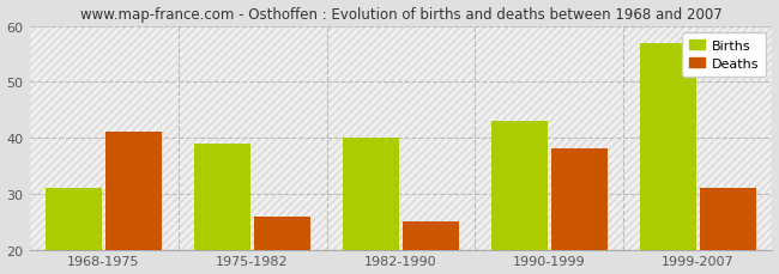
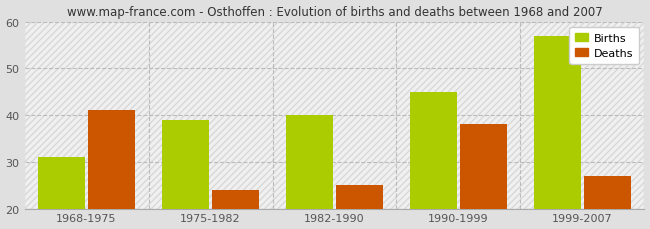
Deaths/1975-1982: 26 -> 24
Births/1990-1999: 43 -> 45
Deaths/1999-2007: 31 -> 27
